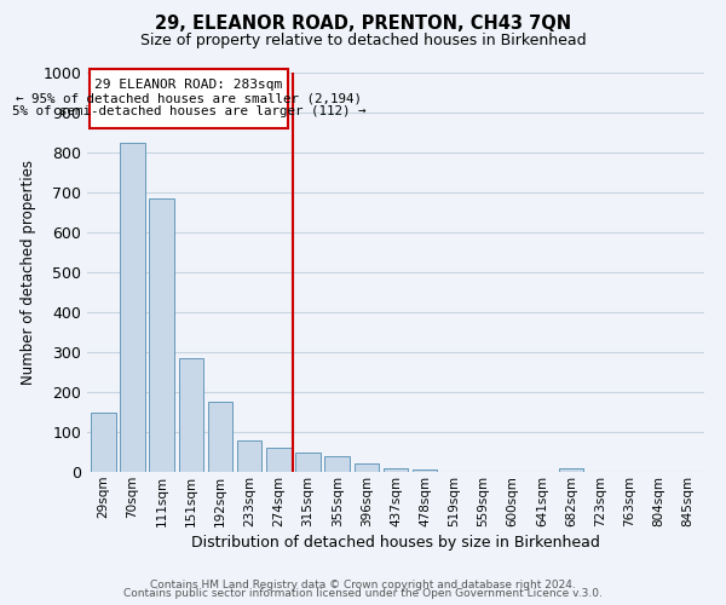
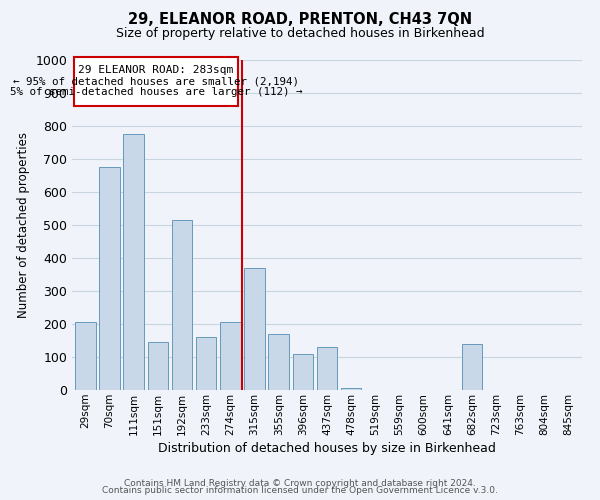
29sqm: 150 -> 205
70sqm: 825 -> 675
111sqm: 685 -> 775
151sqm: 285 -> 145
192sqm: 175 -> 515
233sqm: 80 -> 160
274sqm: 60 -> 205
315sqm: 50 -> 370
355sqm: 40 -> 170
396sqm: 20 -> 110
437sqm: 10 -> 130
682sqm: 10 -> 140
